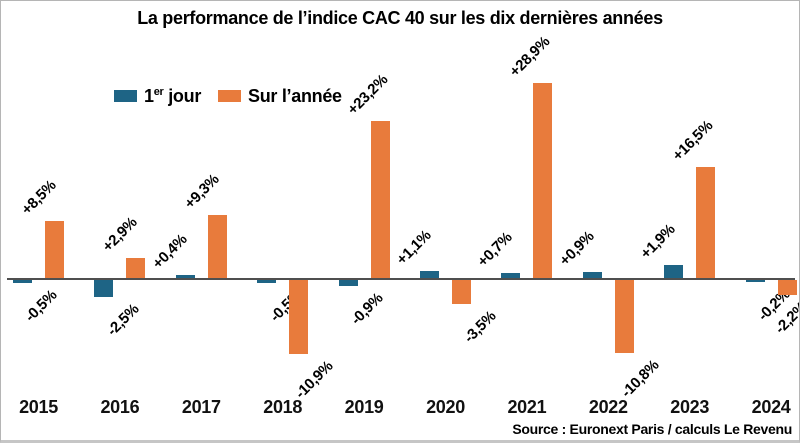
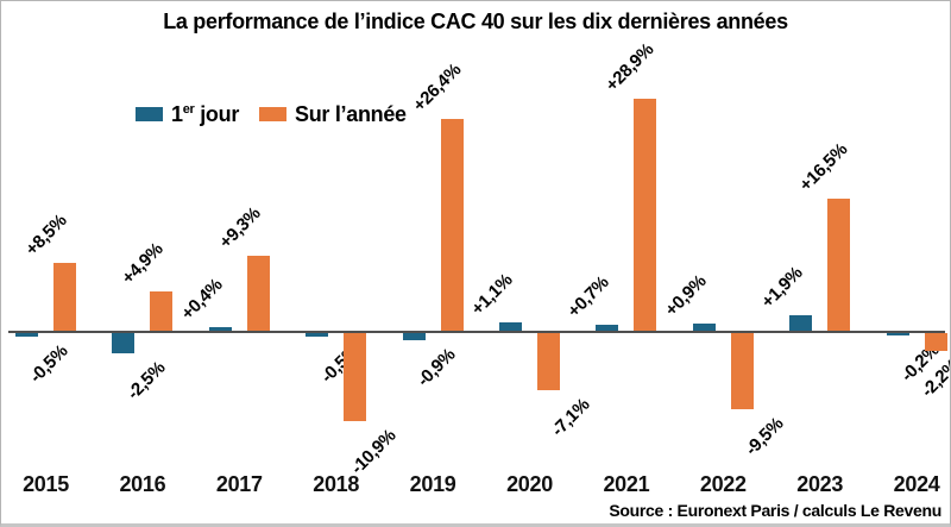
Sur l’année/2016: +2,9% -> +4,9%
Sur l’année/2019: +23,2% -> +26,4%
Sur l’année/2020: -3,5% -> -7,1%
Sur l’année/2022: -10,8% -> -9,5%
